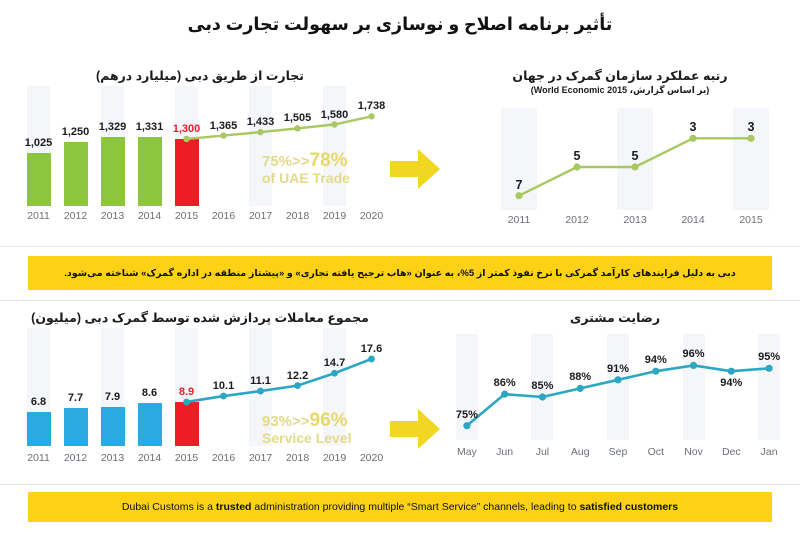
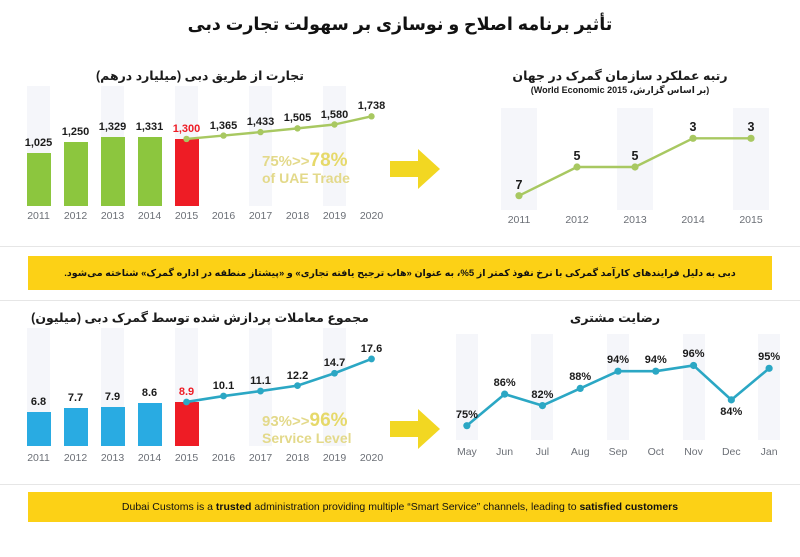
رضایت مشتری/Jul: 85% -> 82%
رضایت مشتری/Sep: 91% -> 94%
رضایت مشتری/Dec: 94% -> 84%
